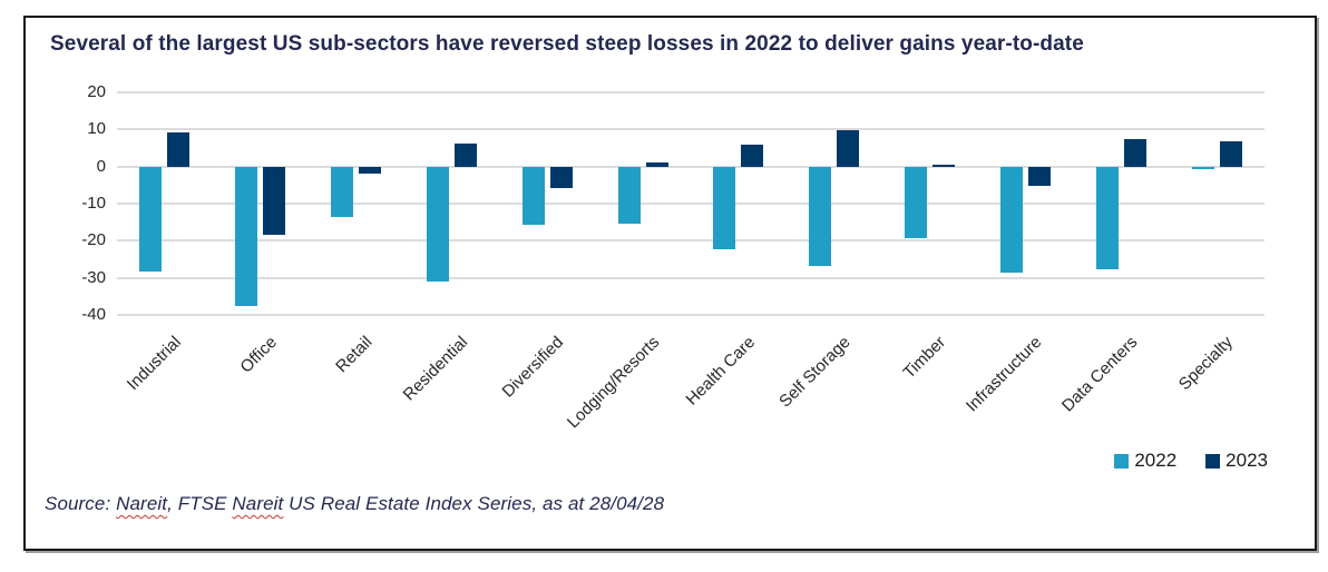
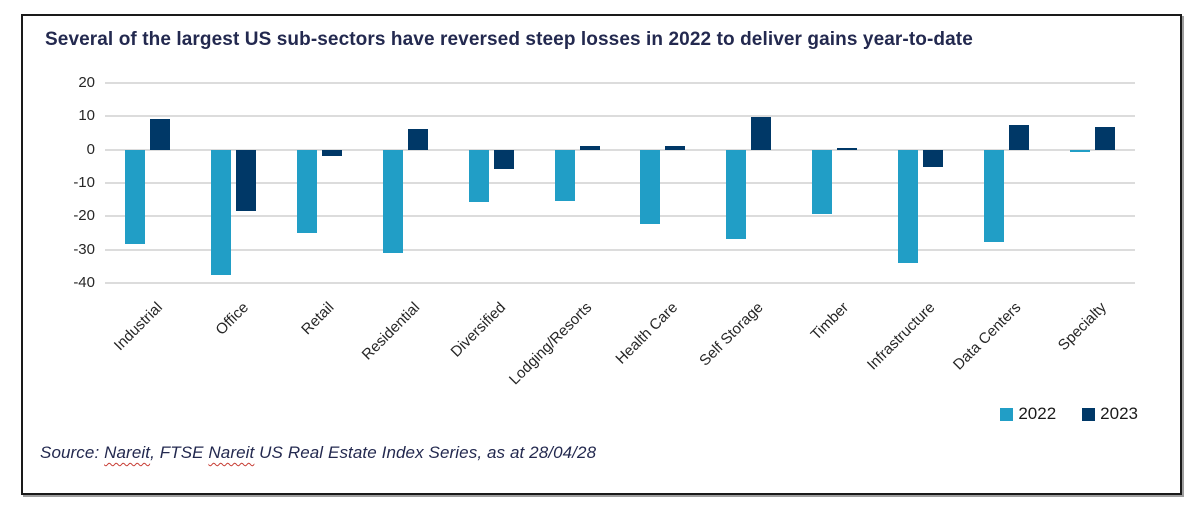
2022/Retail: -14 -> -25
2023/Health Care: 6 -> 1
2022/Infrastructure: -29 -> -34
